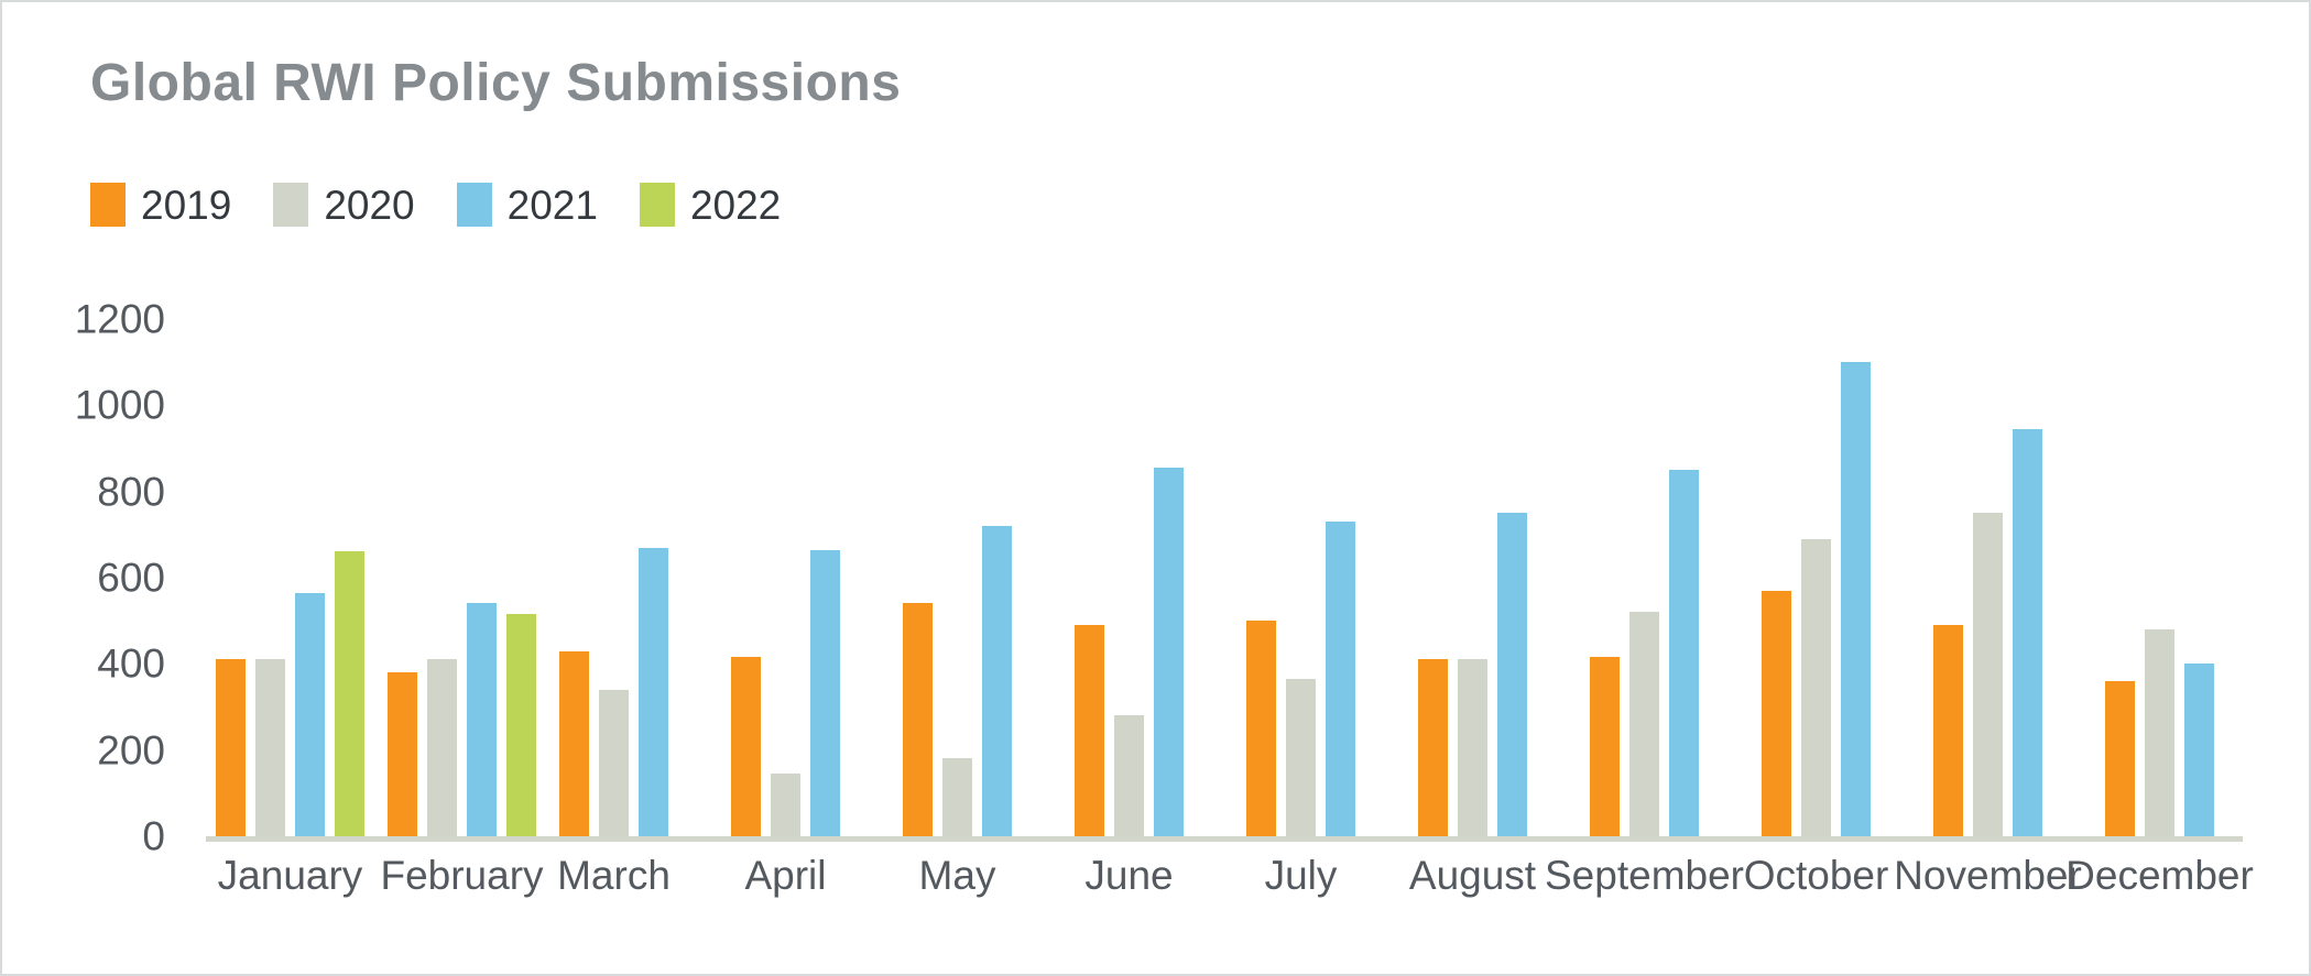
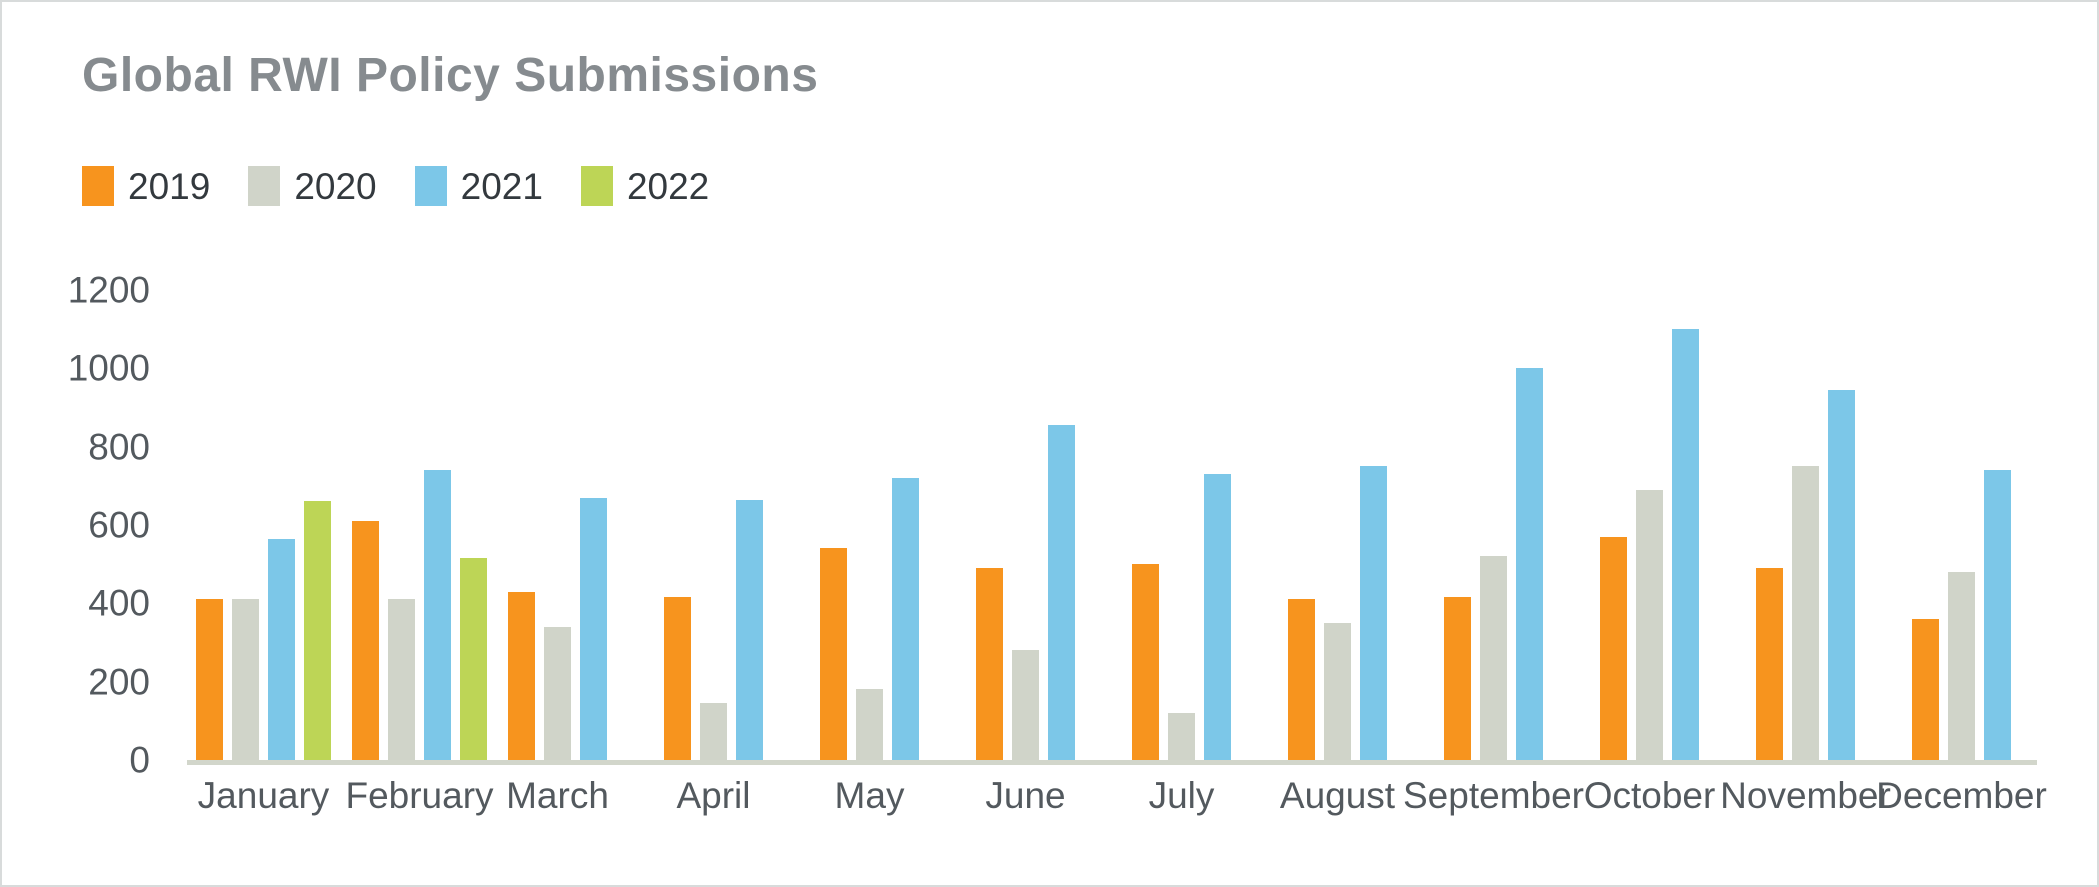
2019/February: 380 -> 610
2021/February: 540 -> 740
2020/July: 360 -> 120
2020/August: 410 -> 350
2021/September: 850 -> 1000
2021/December: 400 -> 740
